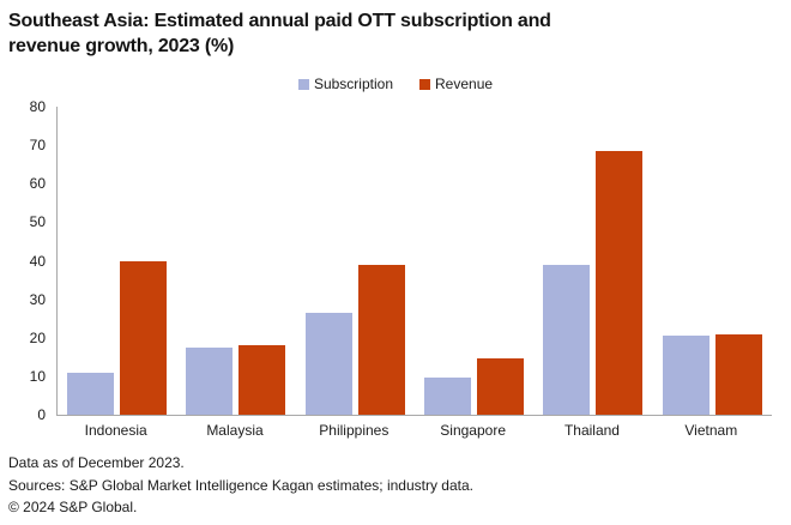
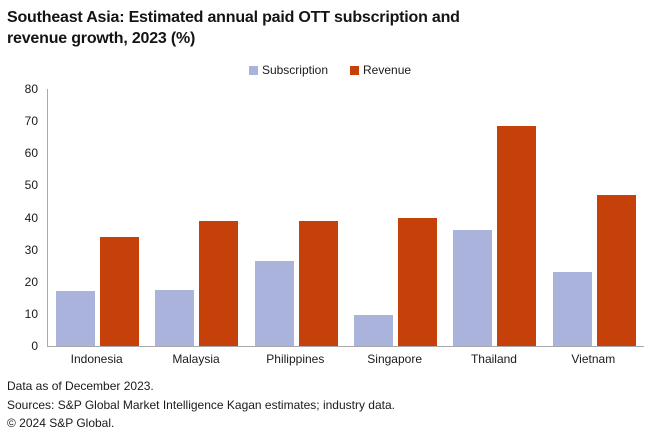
Subscription/Indonesia: 11 -> 17
Revenue/Indonesia: 40 -> 34
Revenue/Malaysia: 18 -> 39
Revenue/Singapore: 14 -> 40
Subscription/Thailand: 39 -> 36
Subscription/Vietnam: 20 -> 23
Revenue/Vietnam: 21 -> 47
